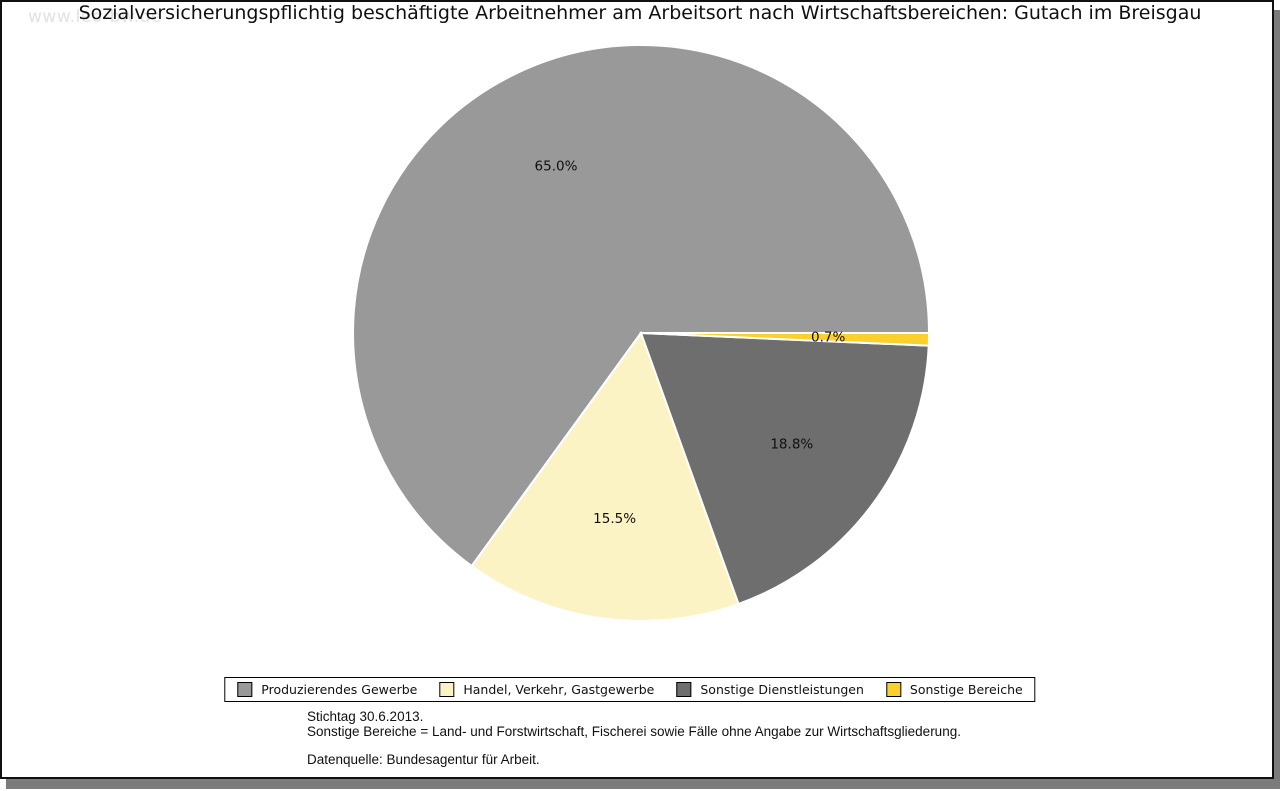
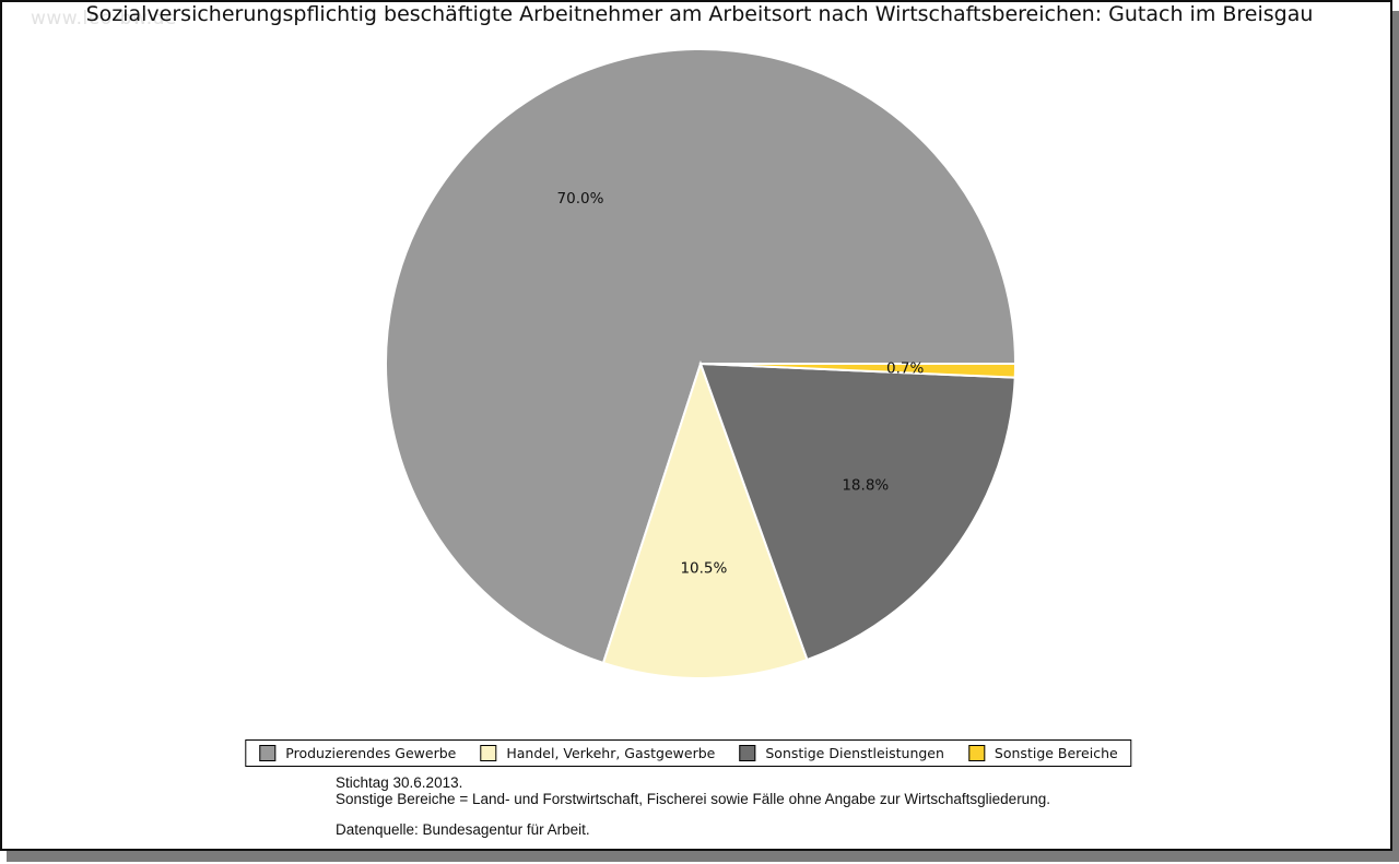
Produzierendes Gewerbe: 65.0% -> 70.0%
Handel, Verkehr, Gastgewerbe: 15.5% -> 10.5%
